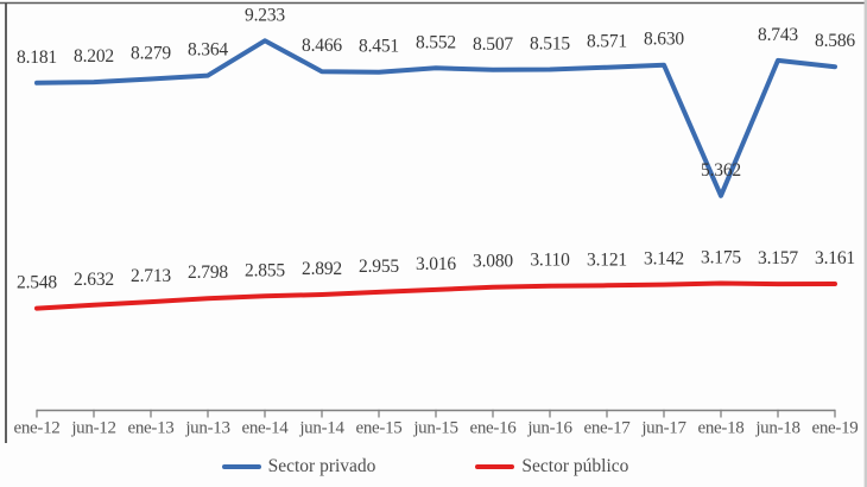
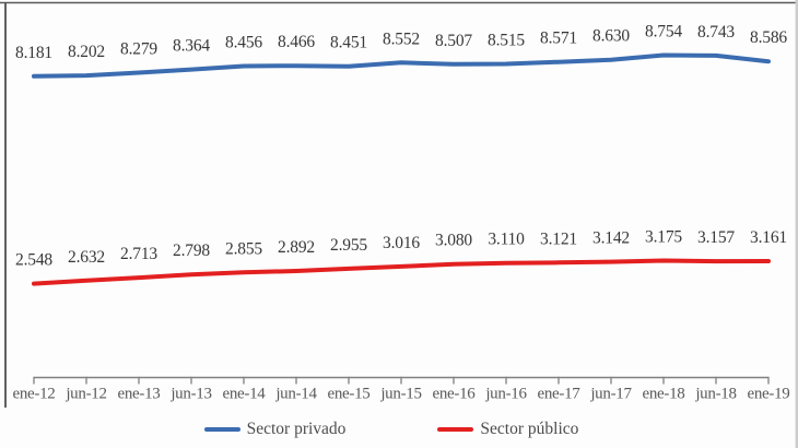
Sector privado/ene-14: 9.233 -> 8.456
Sector privado/ene-18: 5.362 -> 8.754
